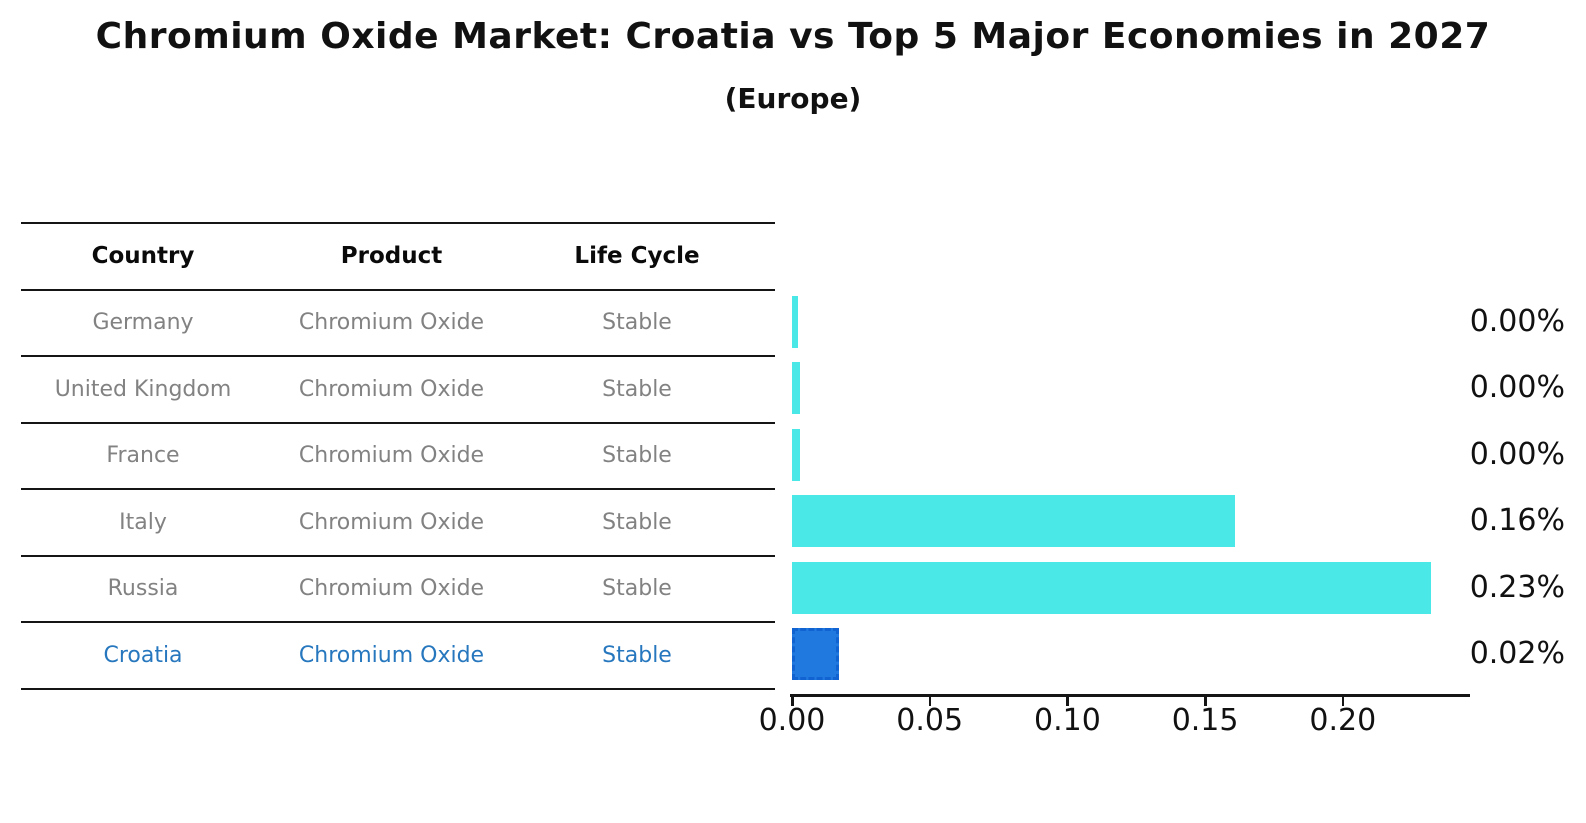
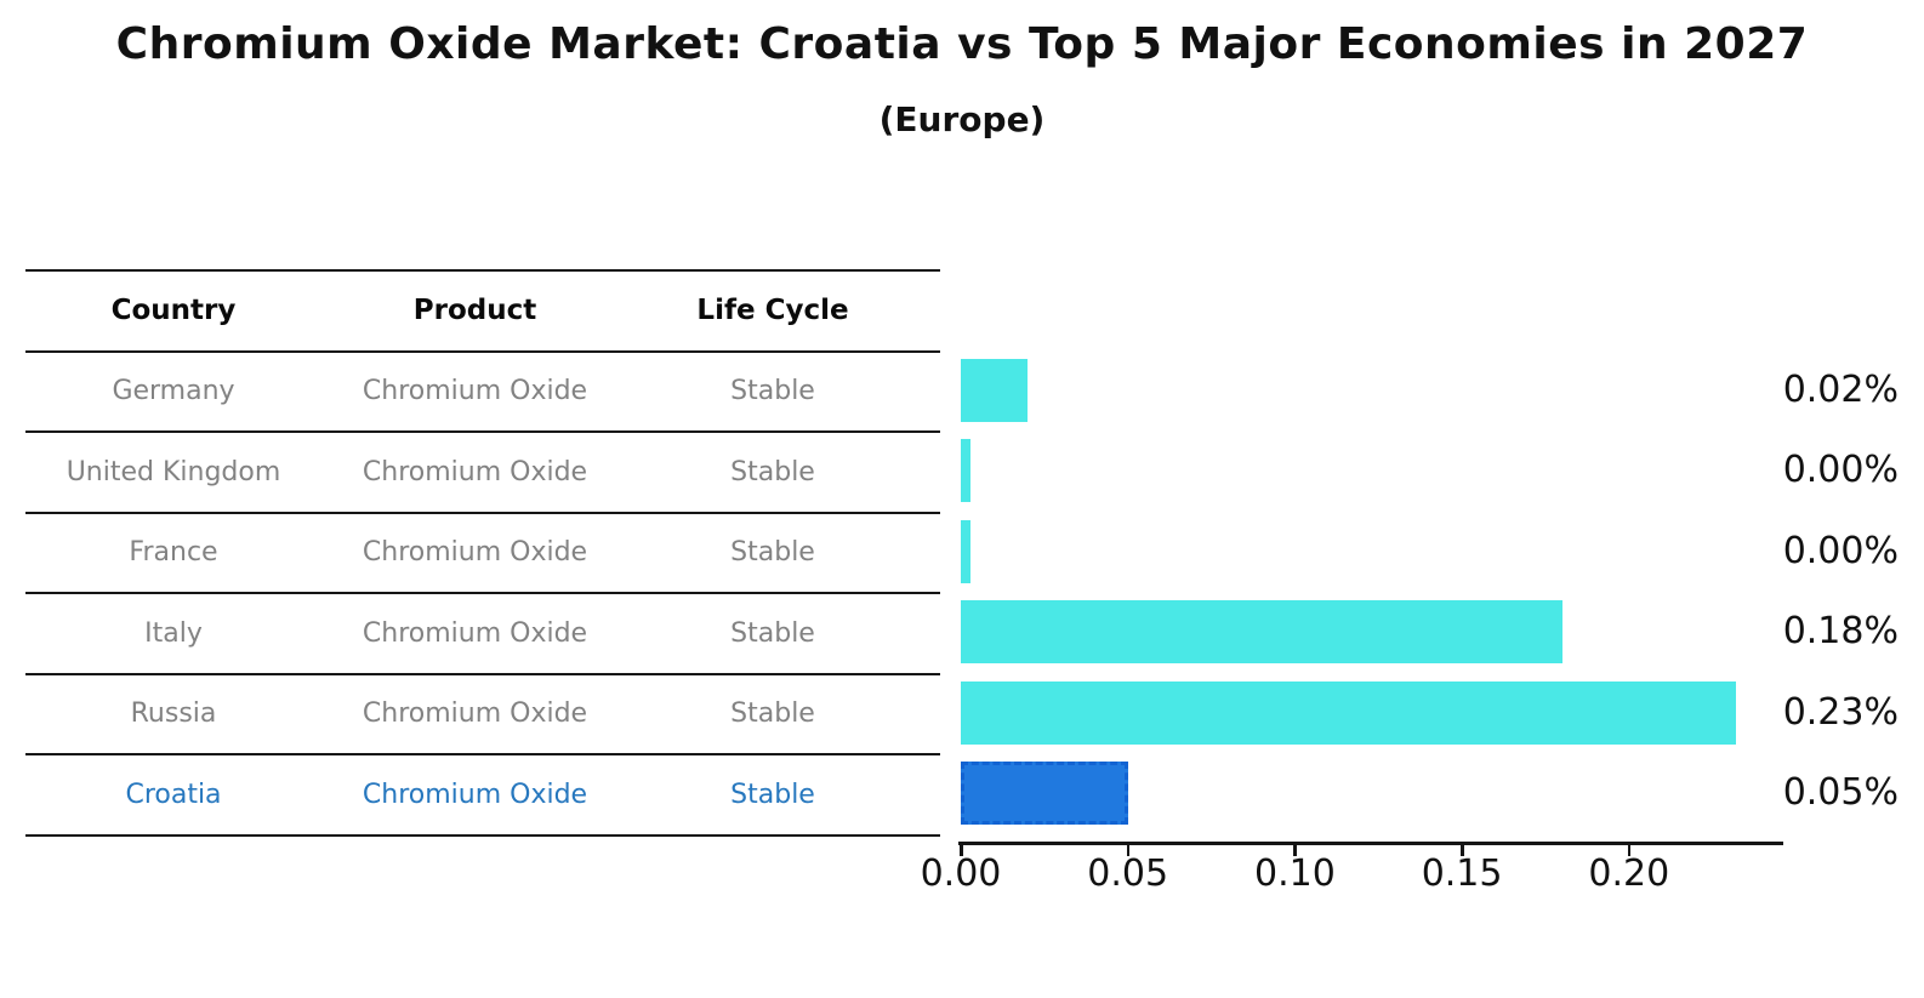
Germany: 0.00% -> 0.02%
Italy: 0.16% -> 0.18%
Croatia: 0.02% -> 0.05%
